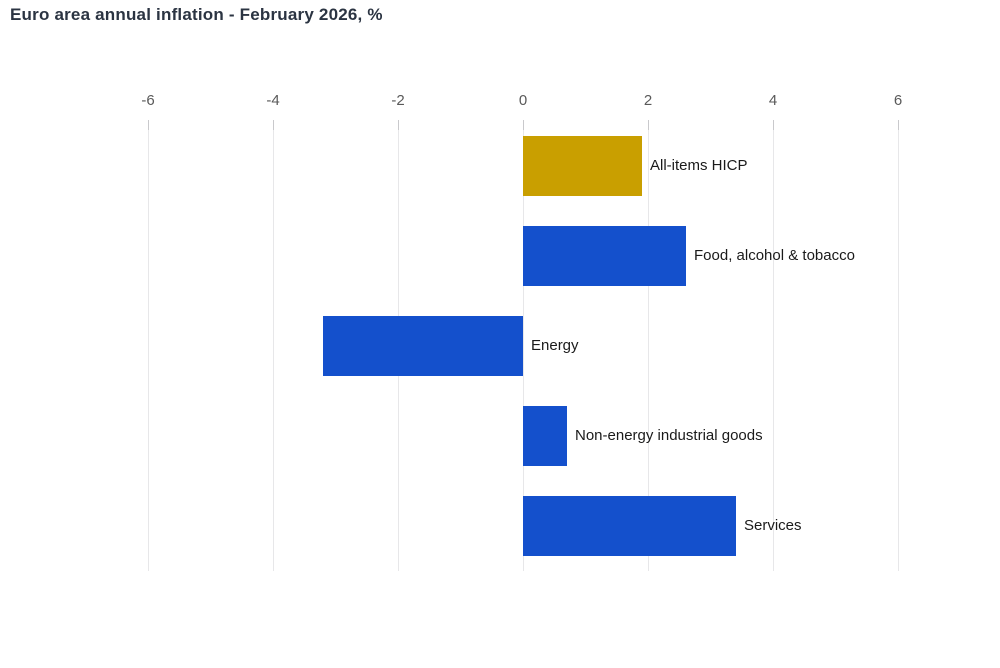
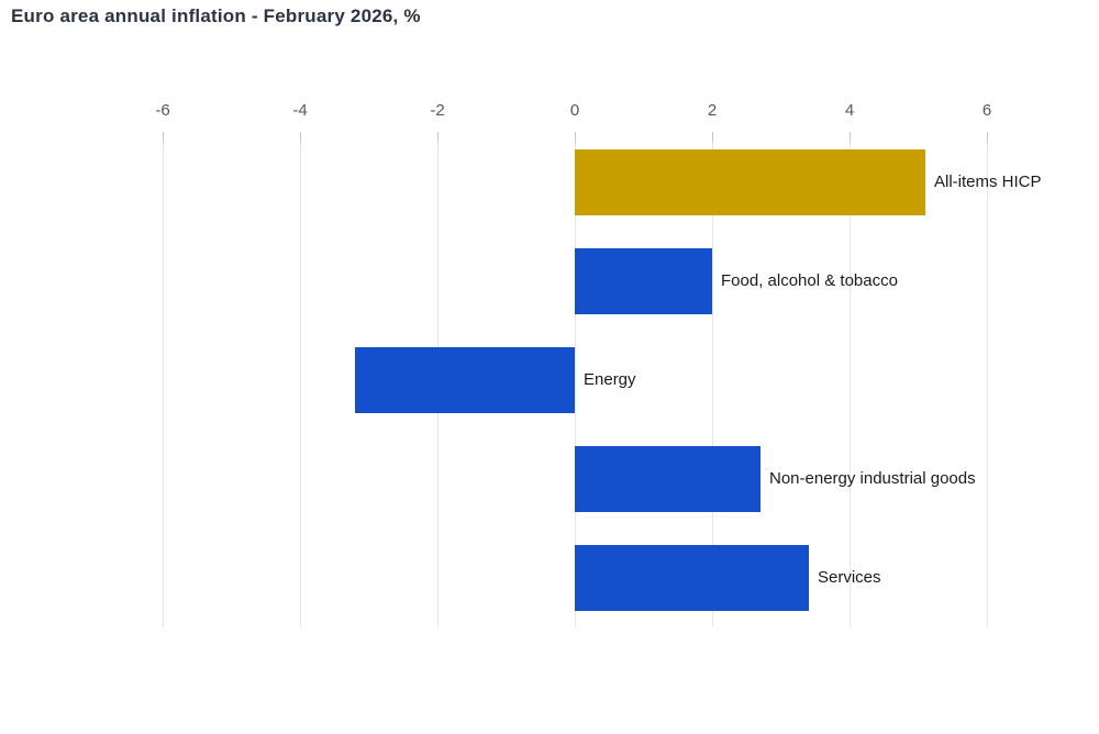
All-items HICP: 1.9 -> 5.1
Food, alcohol & tobacco: 2.6 -> 2.0
Non-energy industrial goods: 0.7 -> 2.7
